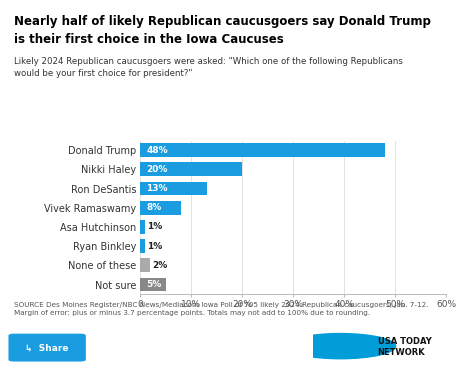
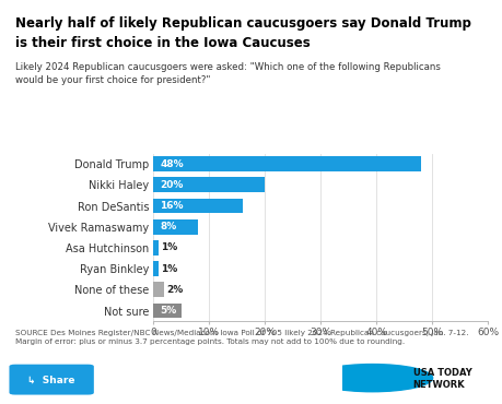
Ron DeSantis: 13% -> 16%
